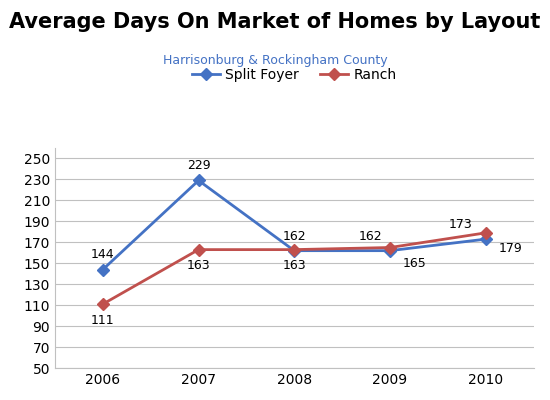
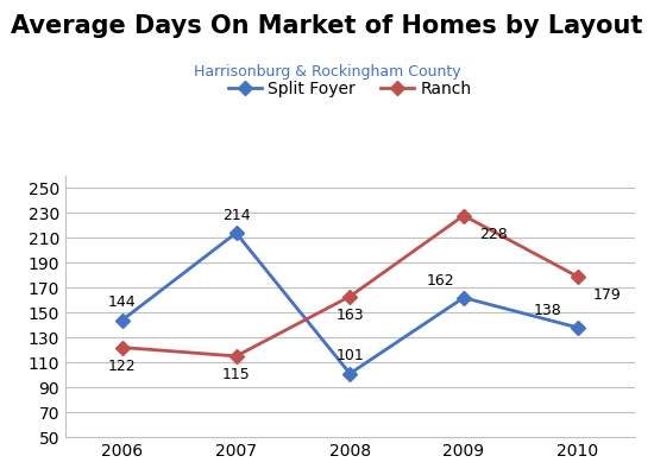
Ranch/2006: 111 -> 122
Split Foyer/2007: 229 -> 214
Ranch/2007: 163 -> 115
Split Foyer/2008: 162 -> 101
Ranch/2009: 165 -> 228
Split Foyer/2010: 173 -> 138
